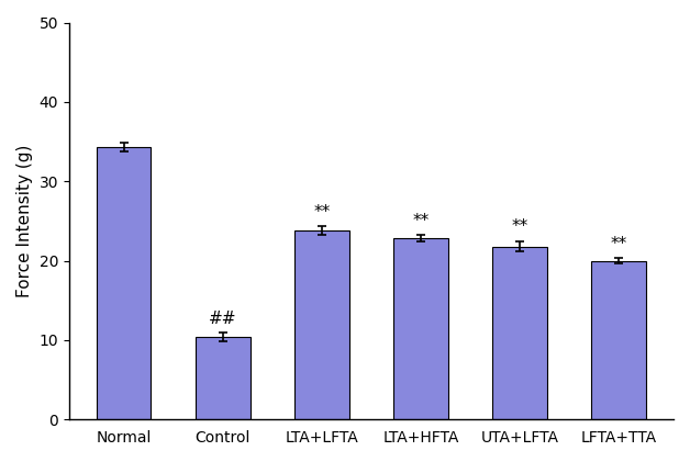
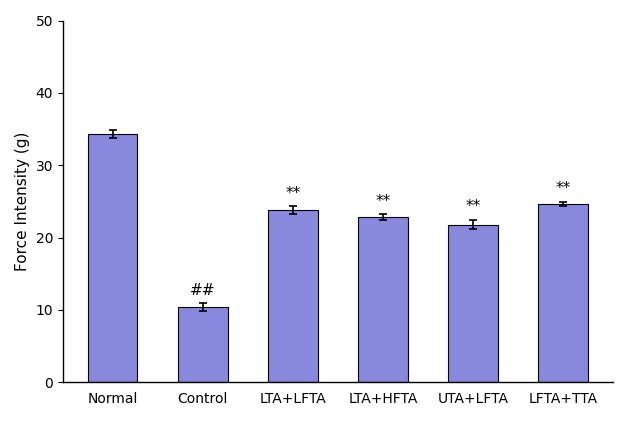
LFTA+TTA: 20.0 -> 24.6
